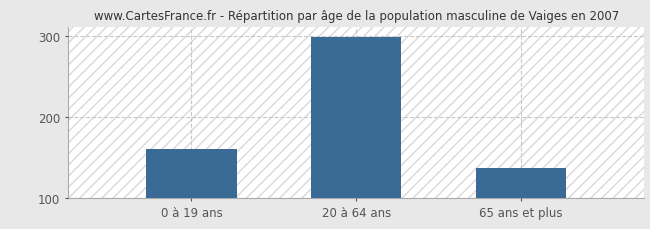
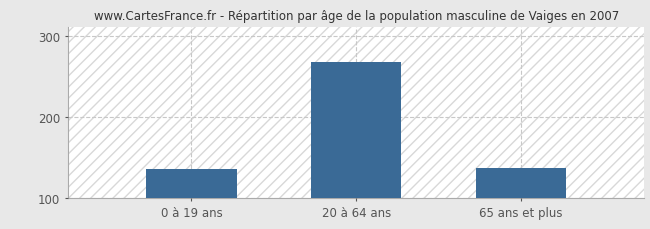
0 à 19 ans: 160 -> 136
20 à 64 ans: 298 -> 268
